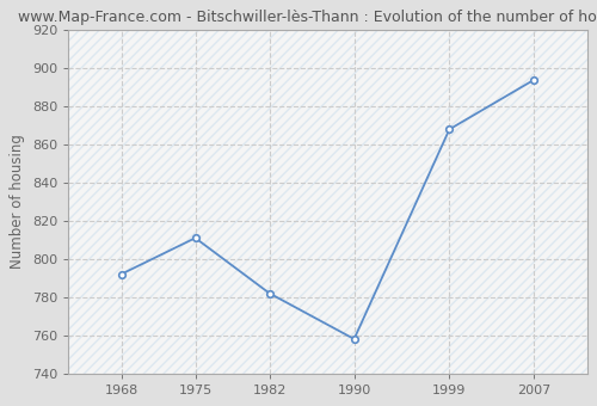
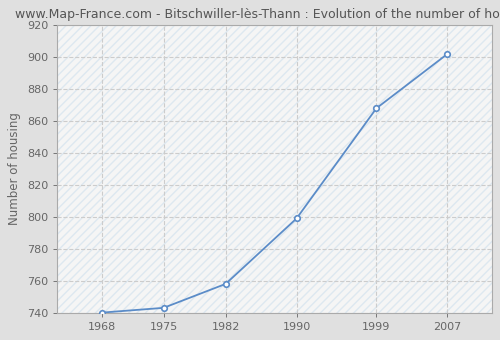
1968: 792 -> 740
1975: 811 -> 743
1982: 782 -> 758
1990: 758 -> 799
2007: 894 -> 902
